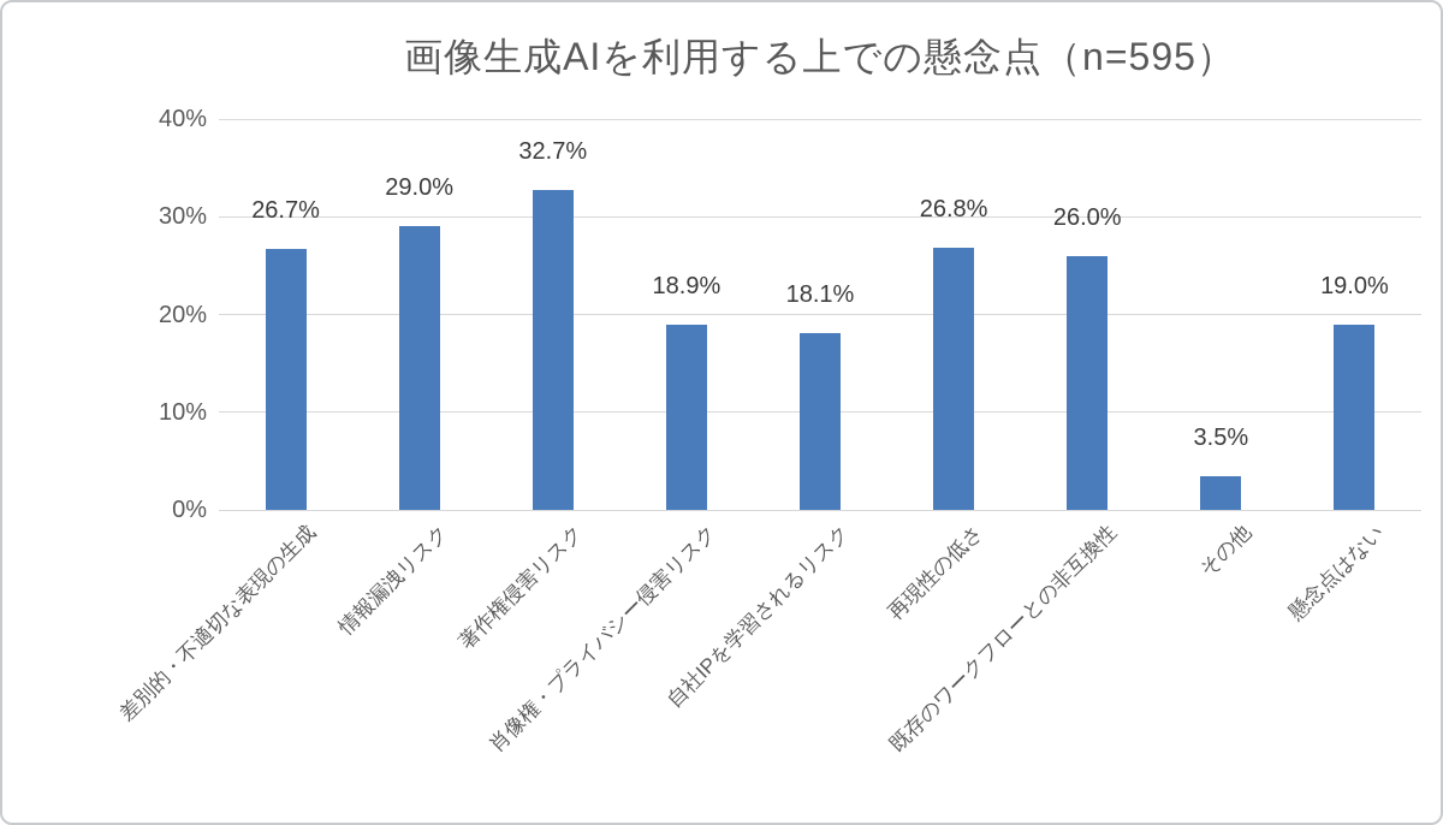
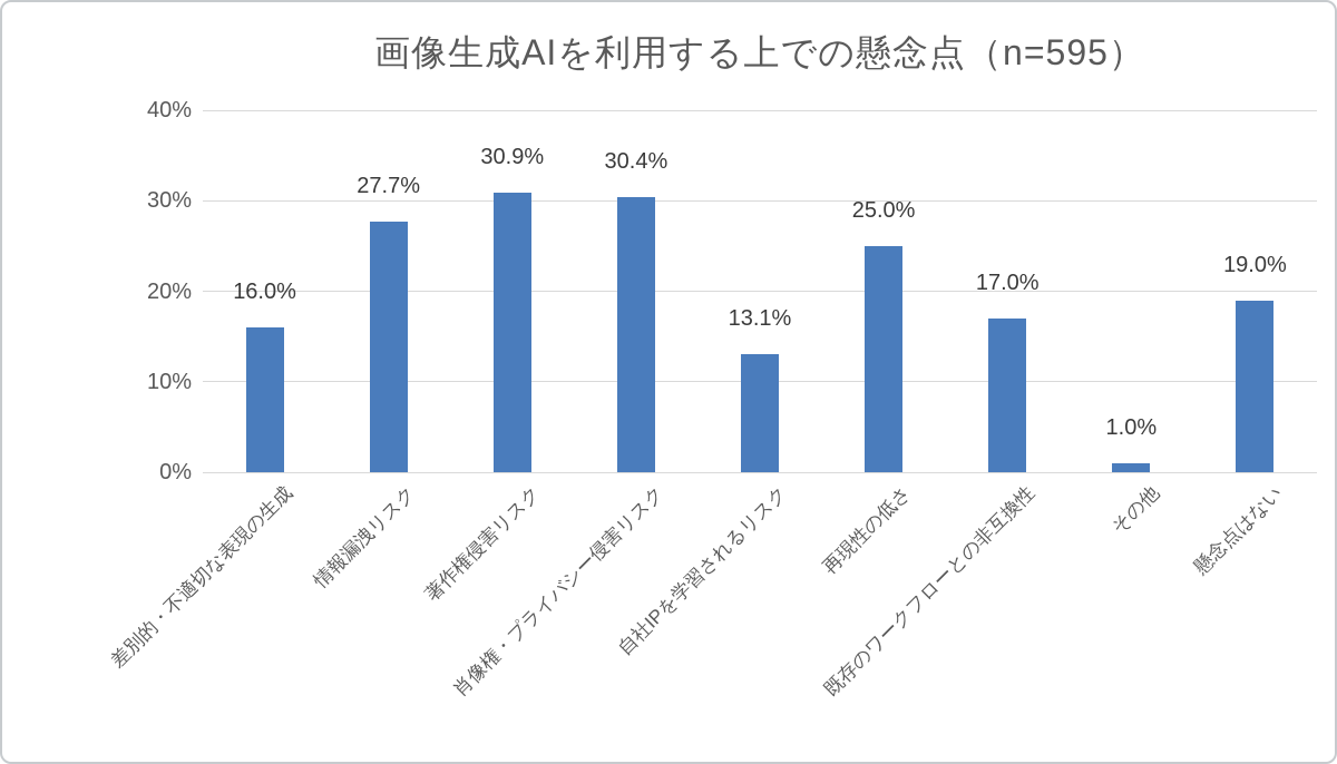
差別的・不適切な表現の生成: 26.7% -> 16.0%
情報漏洩リスク: 29.0% -> 27.7%
著作権侵害リスク: 32.7% -> 30.9%
肖像権・プライバシー侵害リスク: 18.9% -> 30.4%
自社IPを学習されるリスク: 18.1% -> 13.1%
再現性の低さ: 26.8% -> 25.0%
既存のワークフローとの非互換性: 26.0% -> 17.0%
その他: 3.5% -> 1.0%
